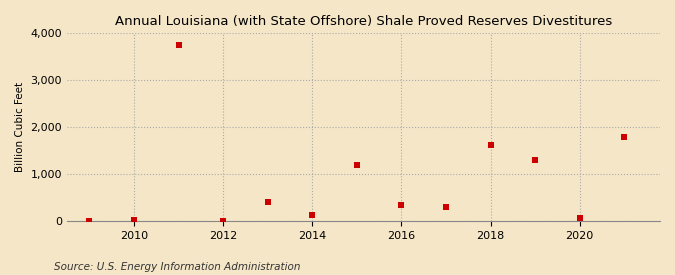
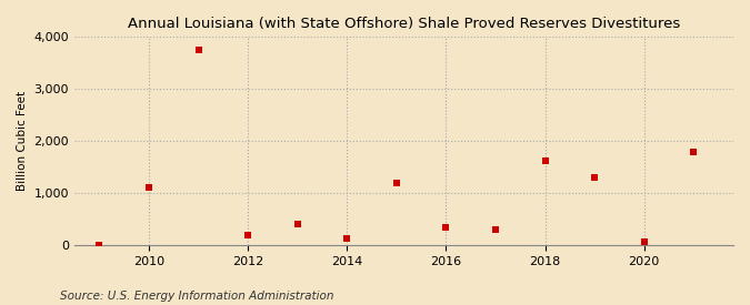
2010: 20 -> 1,100
2012: 10 -> 200
